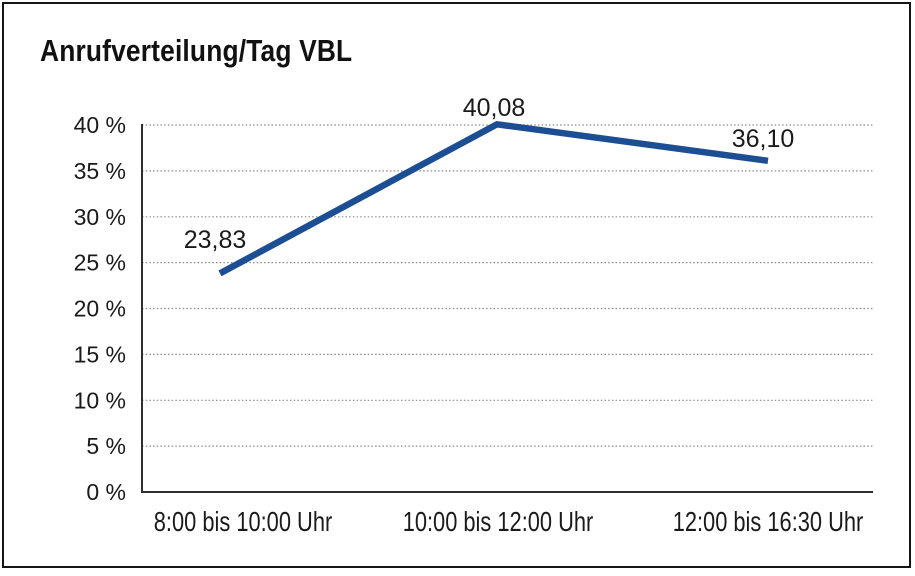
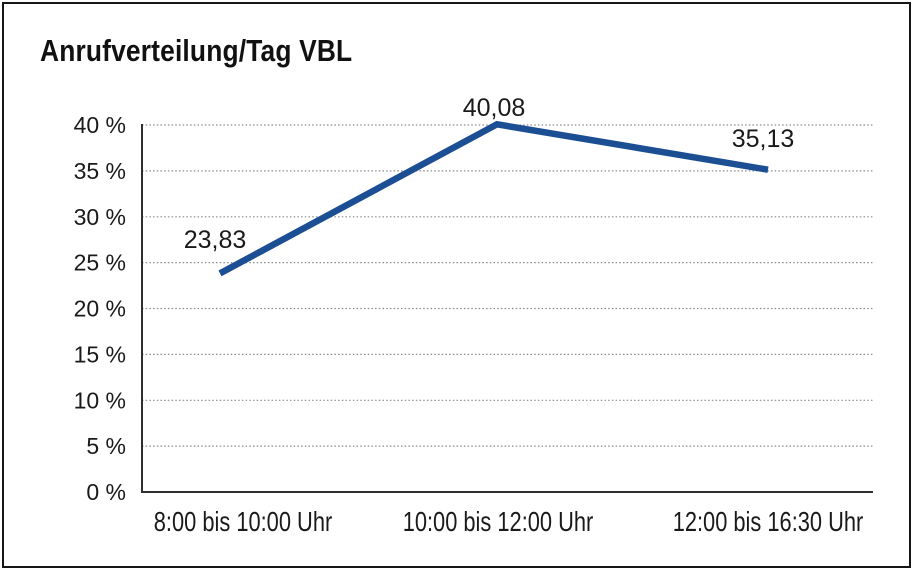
12:00 bis 16:30 Uhr: 36,10 -> 35,13
